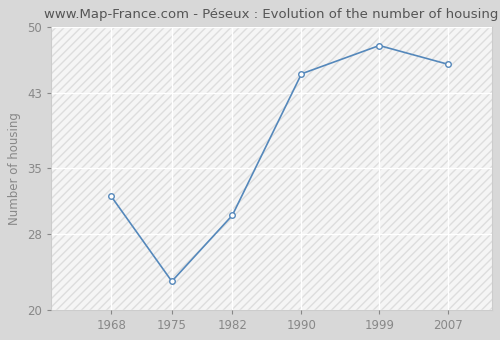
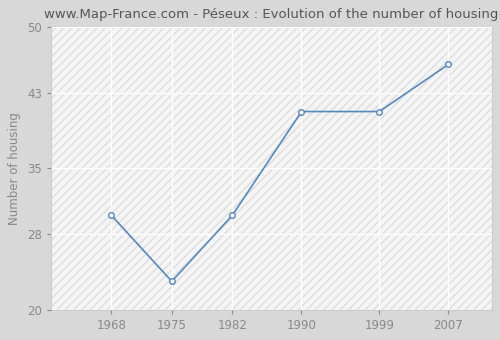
1968: 32 -> 30
1990: 45 -> 41
1999: 48 -> 41
